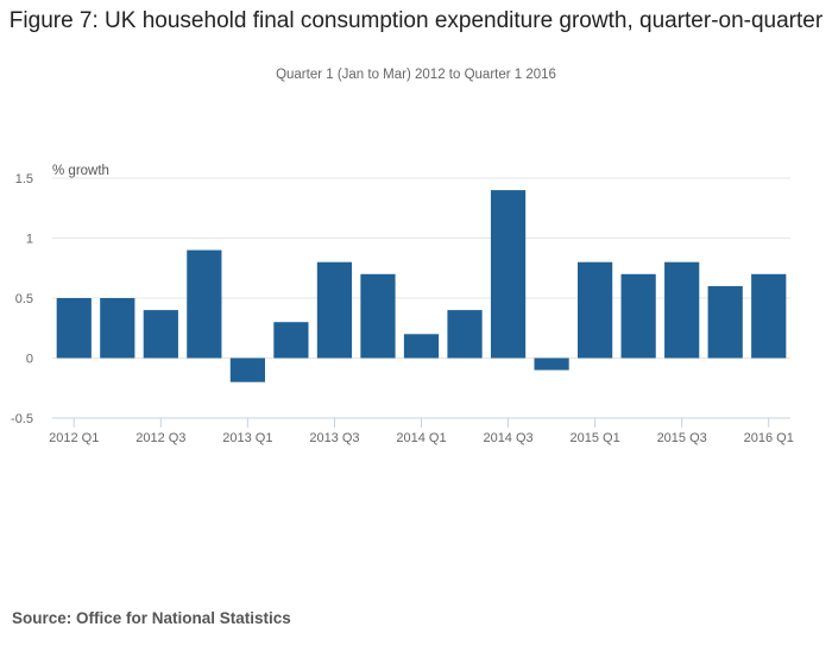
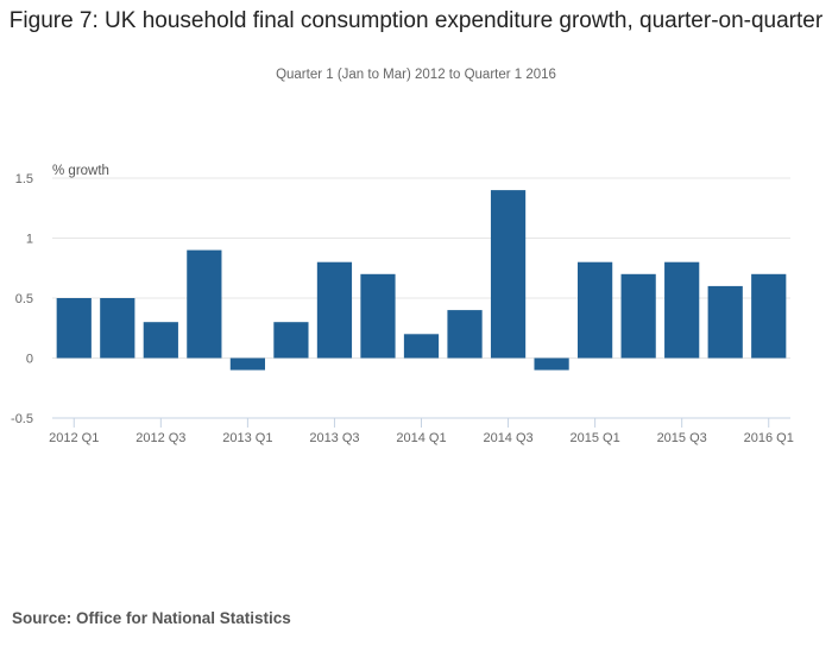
2012 Q3: 0.4 -> 0.3
2013 Q1: -0.2 -> -0.1
